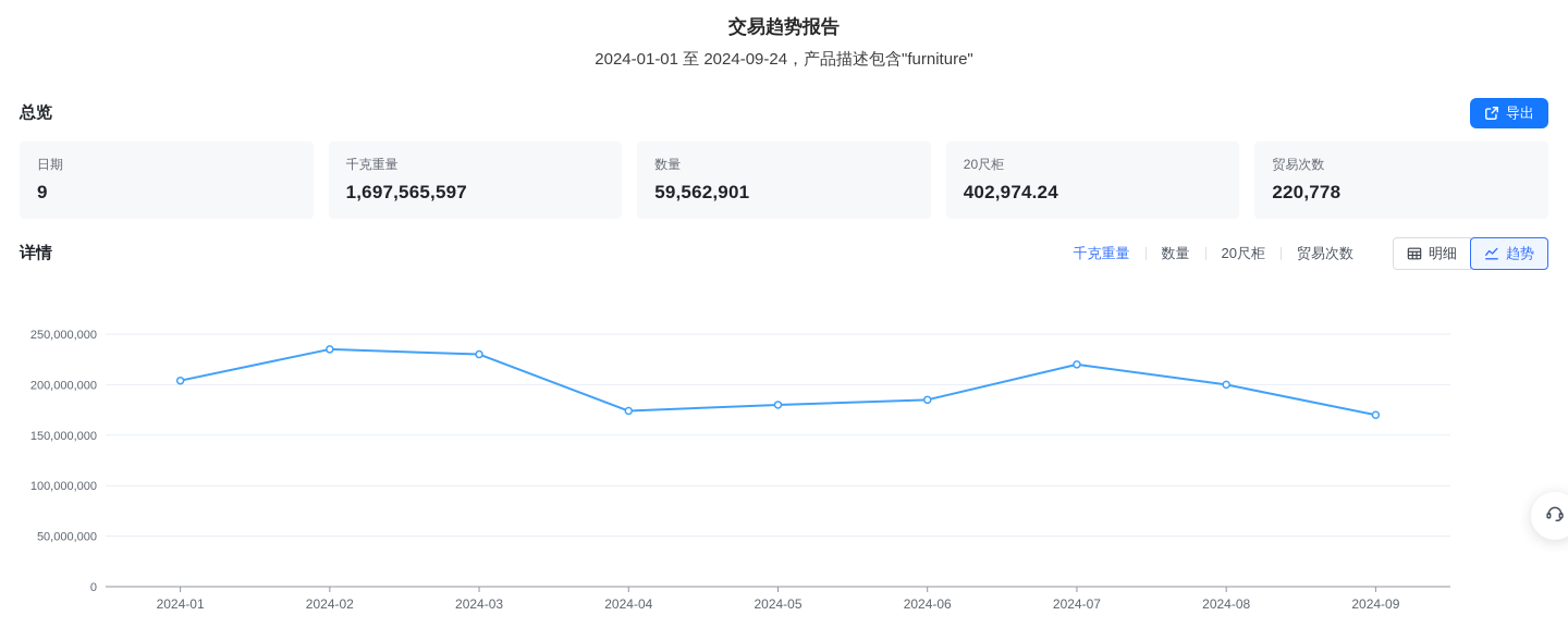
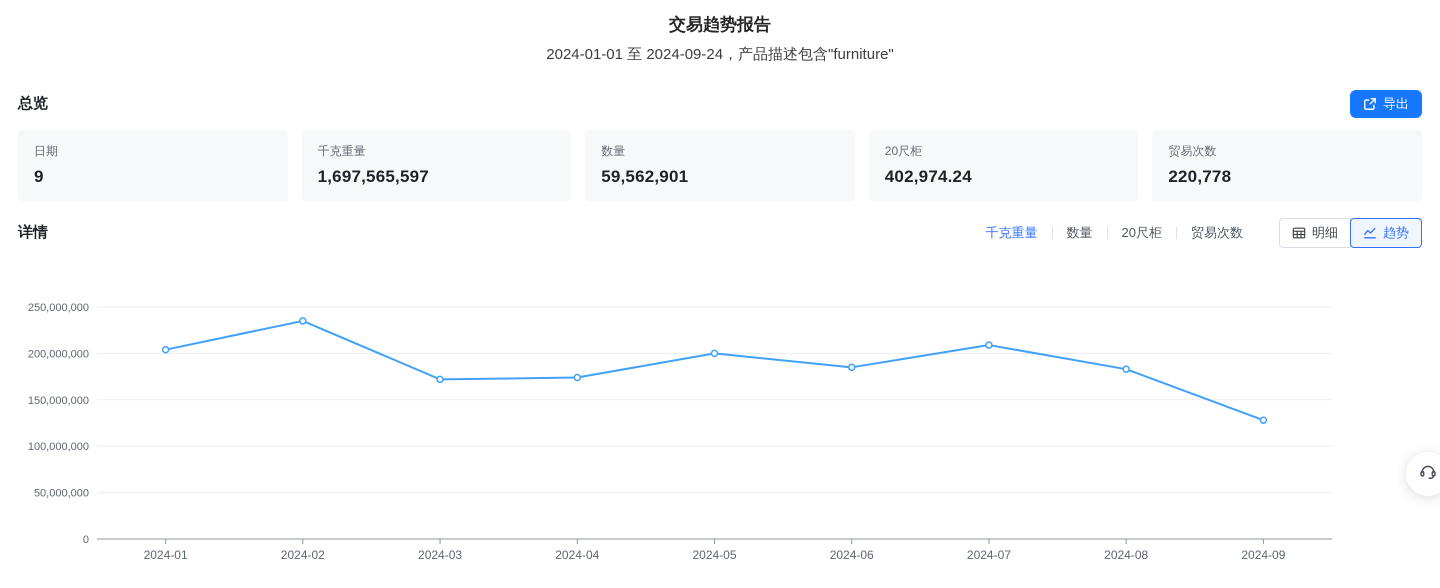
2024-03: 230000000 -> 170000000
2024-05: 180000000 -> 200000000
2024-07: 220000000 -> 210000000
2024-08: 200000000 -> 180000000
2024-09: 170000000 -> 130000000
